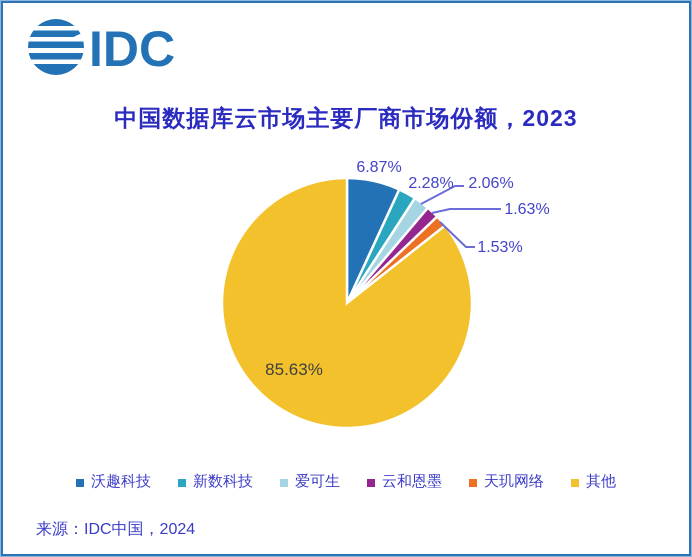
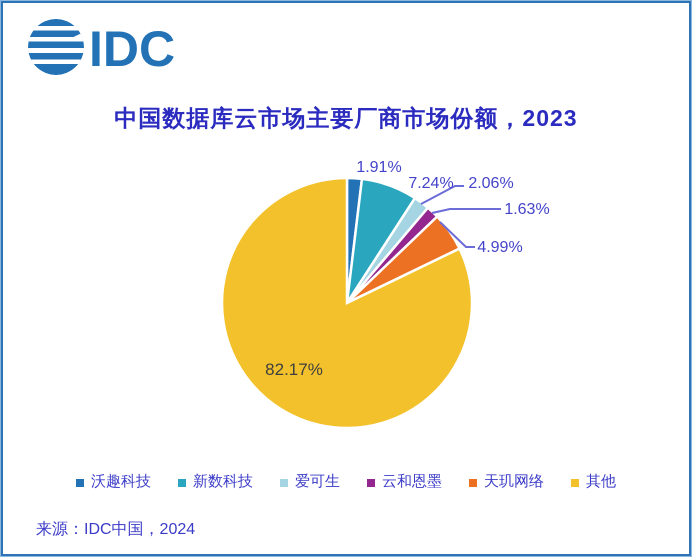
沃趣科技: 6.87% -> 1.91%
新数科技: 2.28% -> 7.24%
天玑网络: 1.53% -> 4.99%
其他: 85.63% -> 82.17%
